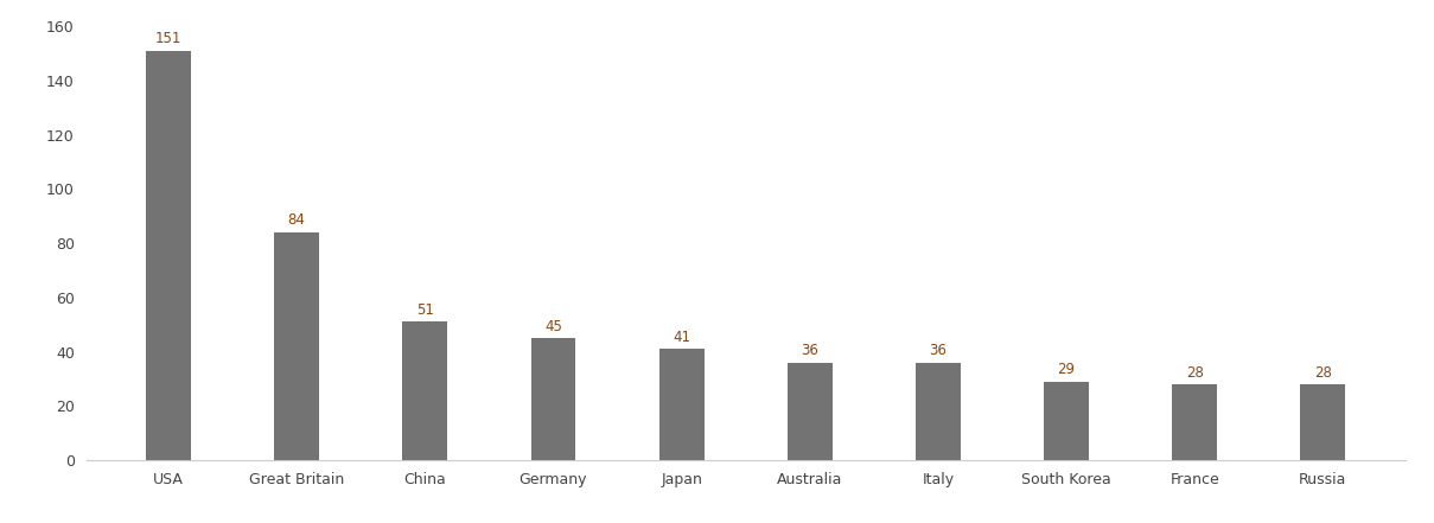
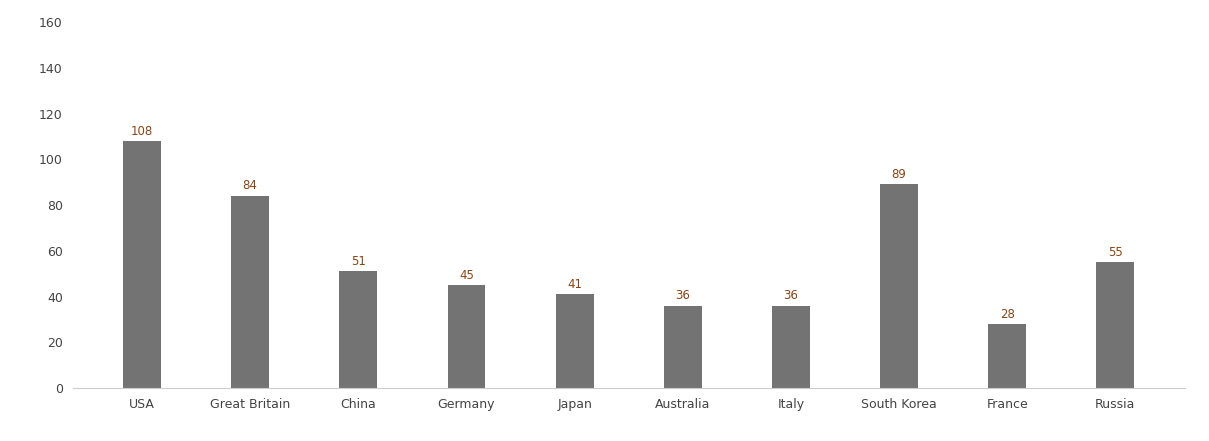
USA: 151 -> 108
South Korea: 29 -> 89
Russia: 28 -> 55
